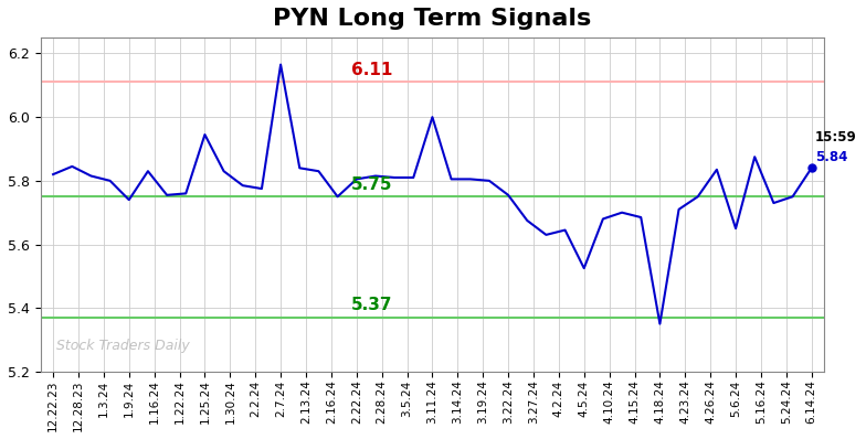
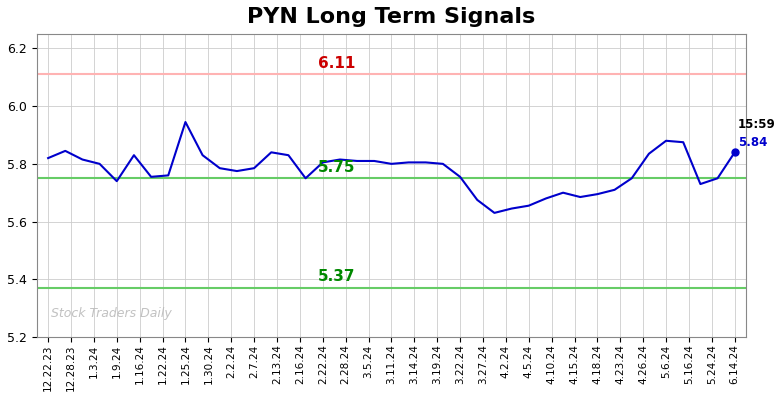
2.7.24: 6.165 -> 5.785
3.11.24: 6.000 -> 5.800
4.5.24: 5.525 -> 5.655
4.18.24: 5.350 -> 5.695
5.6.24: 5.650 -> 5.880
